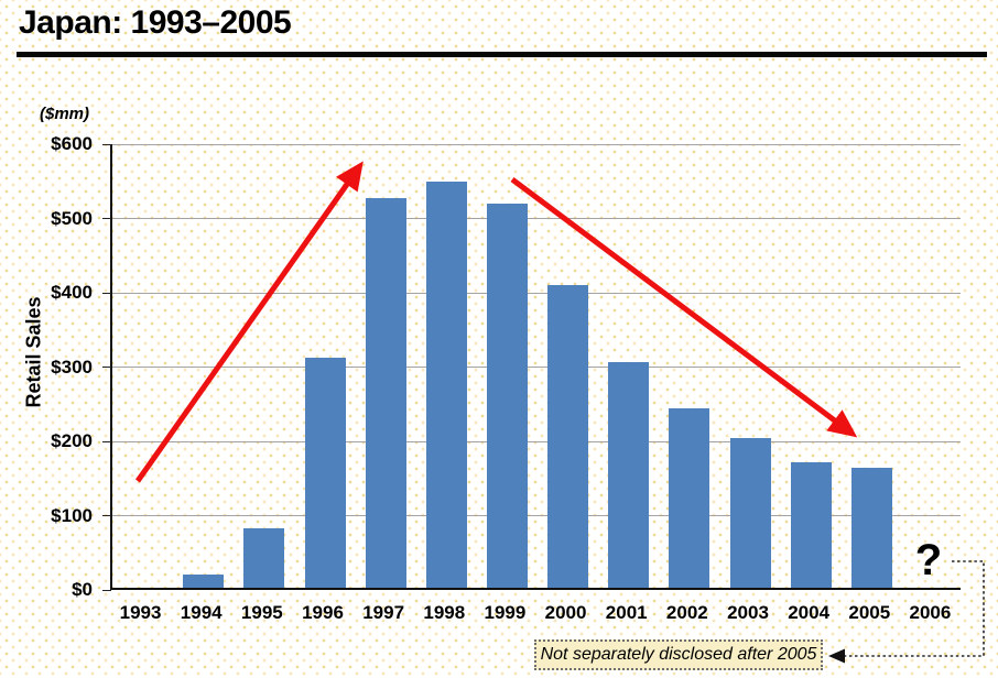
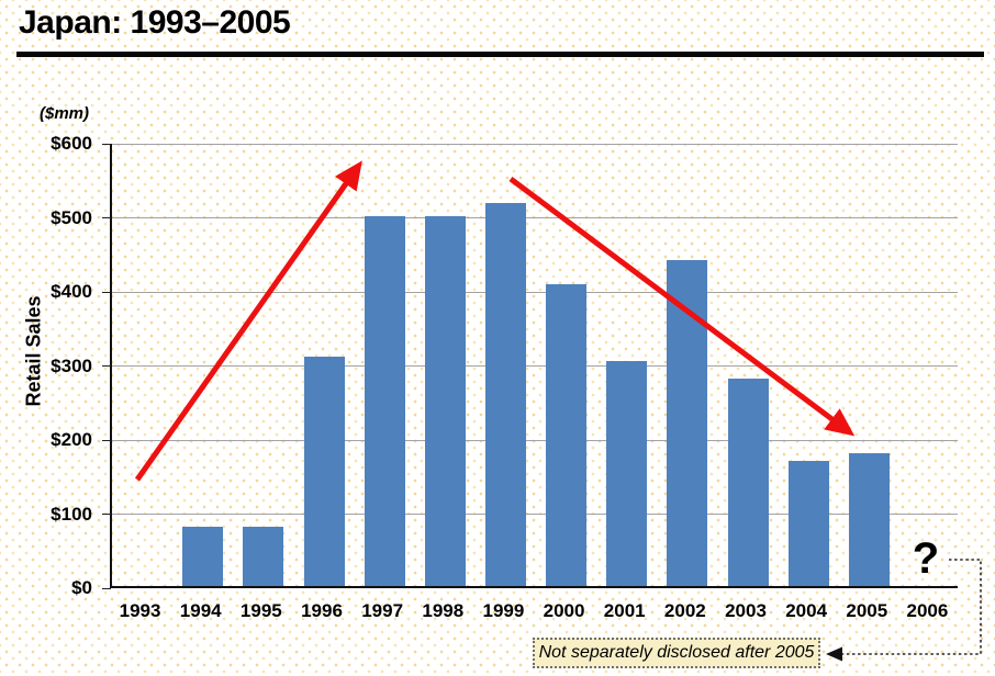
1994: $20 -> $80
1997: $520 -> $500
1998: $550 -> $500
2002: $240 -> $440
2003: $200 -> $280
2005: $160 -> $180
